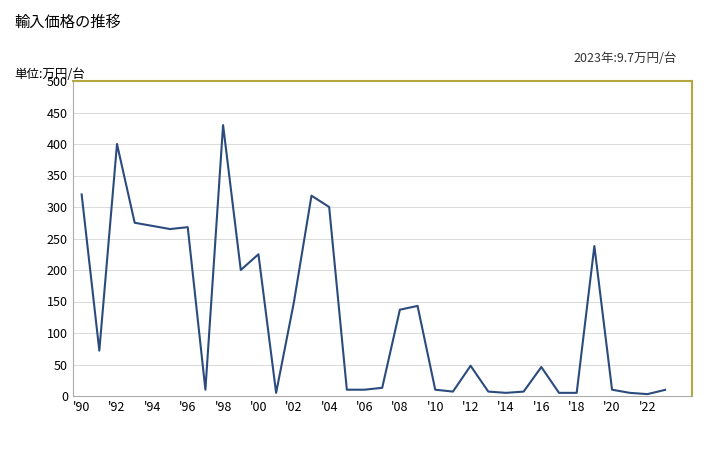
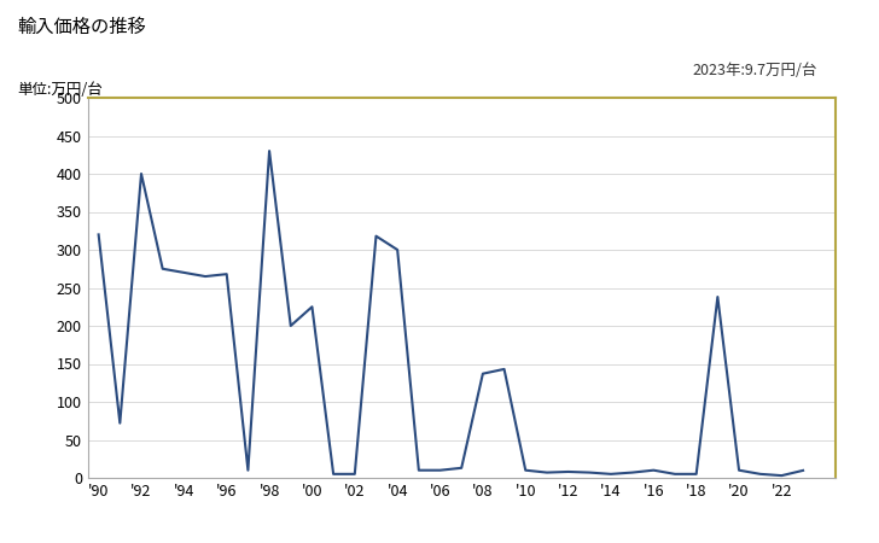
'02: 148 -> 5
'12: 48 -> 8
'16: 46 -> 10
